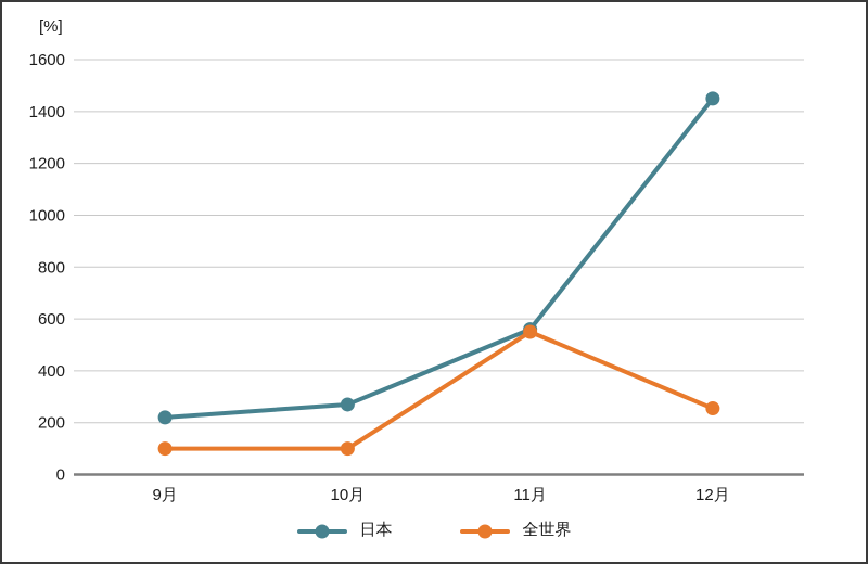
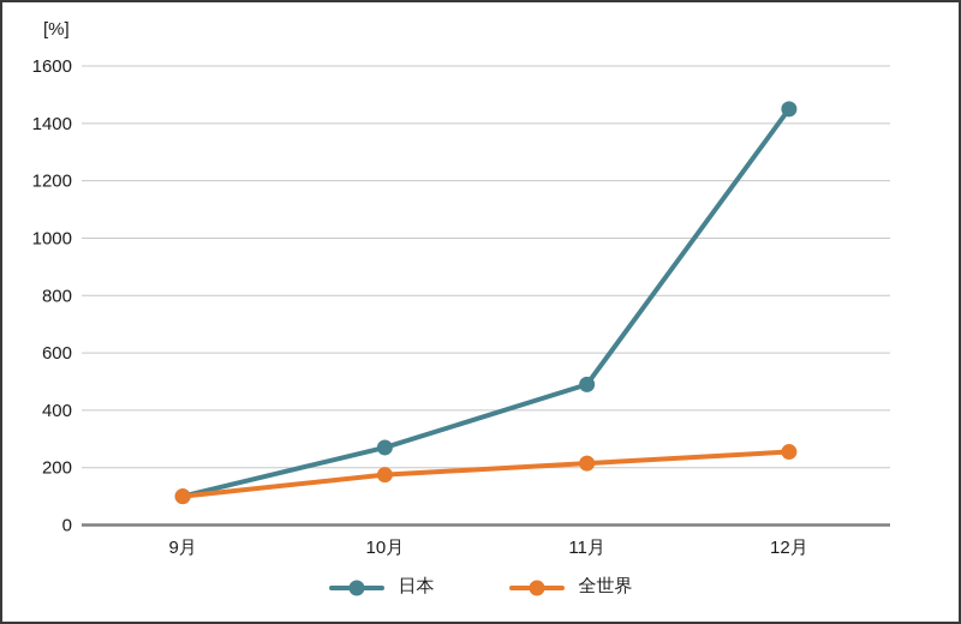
日本/9月: 220 -> 100
全世界/10月: 100 -> 180
日本/11月: 560 -> 490
全世界/11月: 550 -> 220
